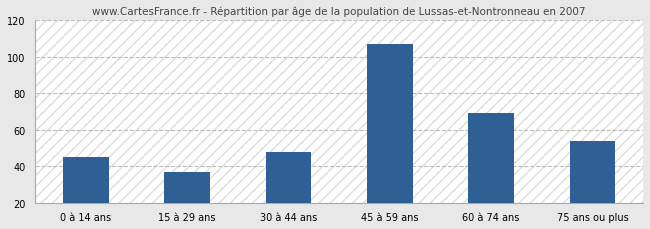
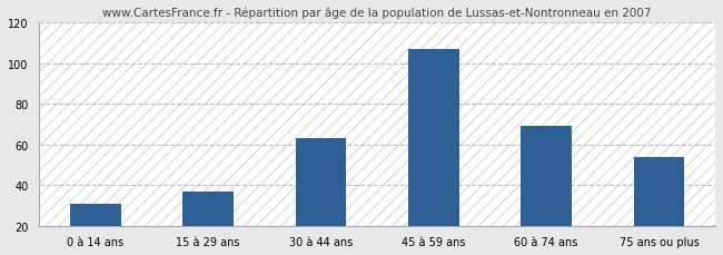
0 à 14 ans: 45 -> 31
30 à 44 ans: 48 -> 63
